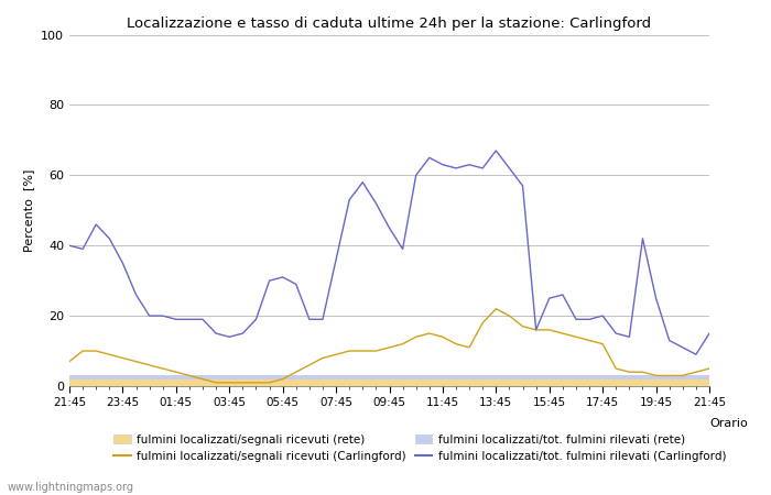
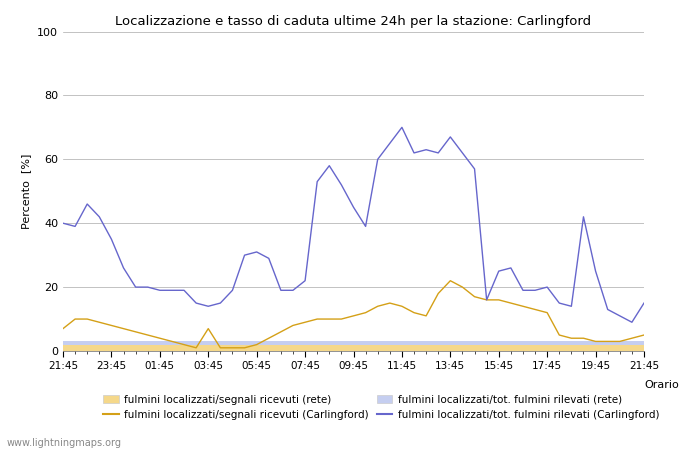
fulmini localizzati/segnali ricevuti (Carlingford)/03:45: 1 -> 7
fulmini localizzati/tot. fulmini rilevati (Carlingford)/07:45: 36 -> 22
fulmini localizzati/tot. fulmini rilevati (Carlingford)/11:45: 63 -> 70
